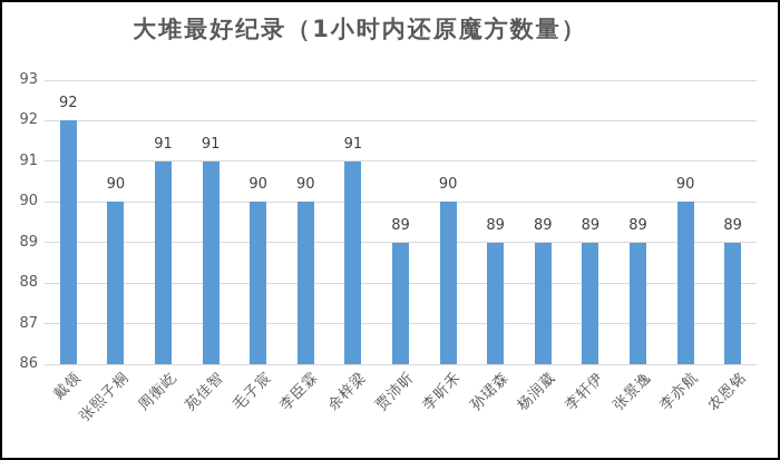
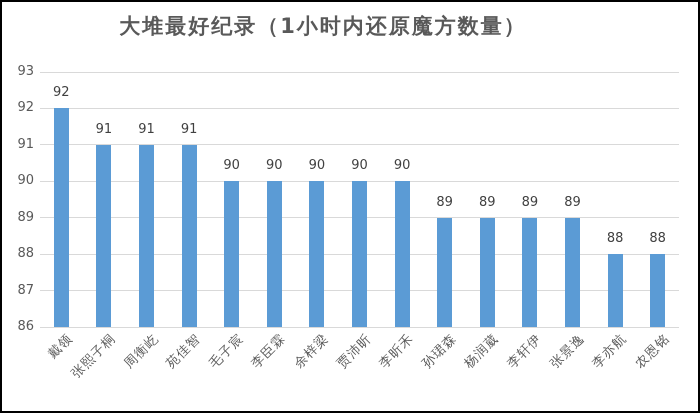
张熙子桐: 90 -> 91
余梓梁: 91 -> 90
贾沛昕: 89 -> 90
李亦航: 90 -> 88
农恩铭: 89 -> 88
